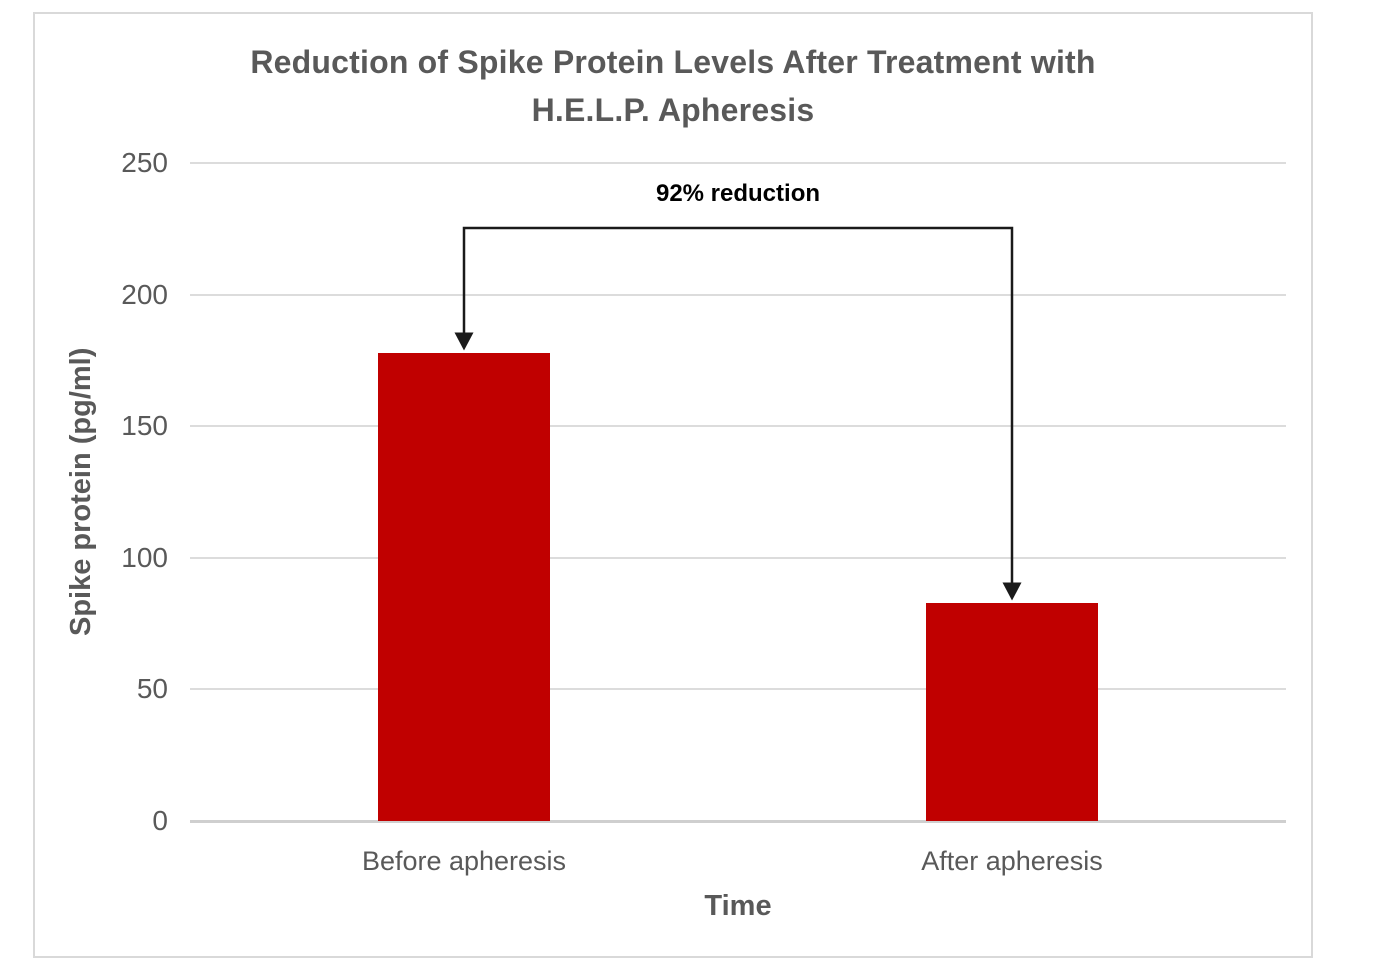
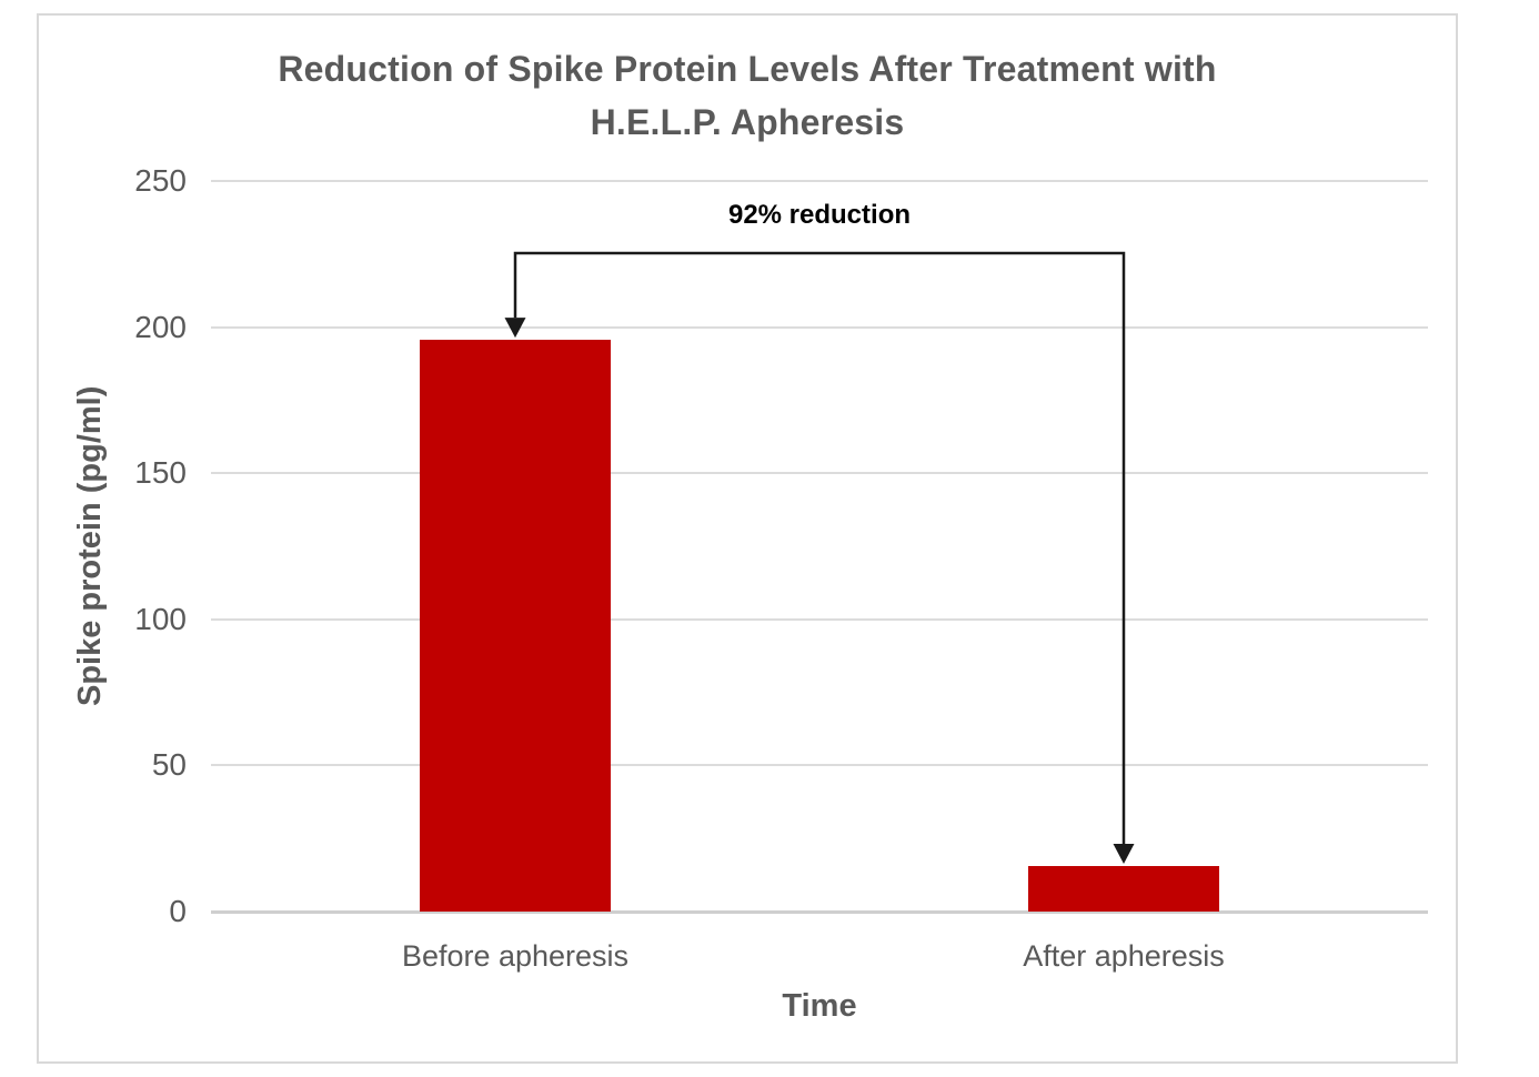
Before apheresis: 178 -> 196
After apheresis: 83 -> 16
